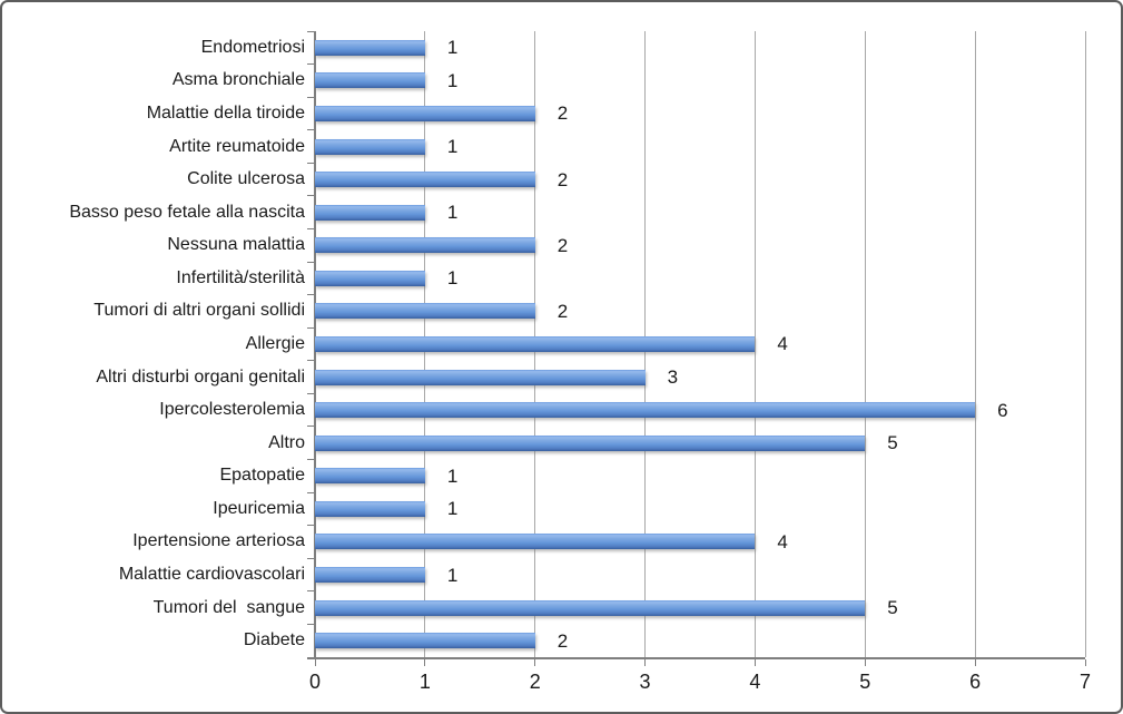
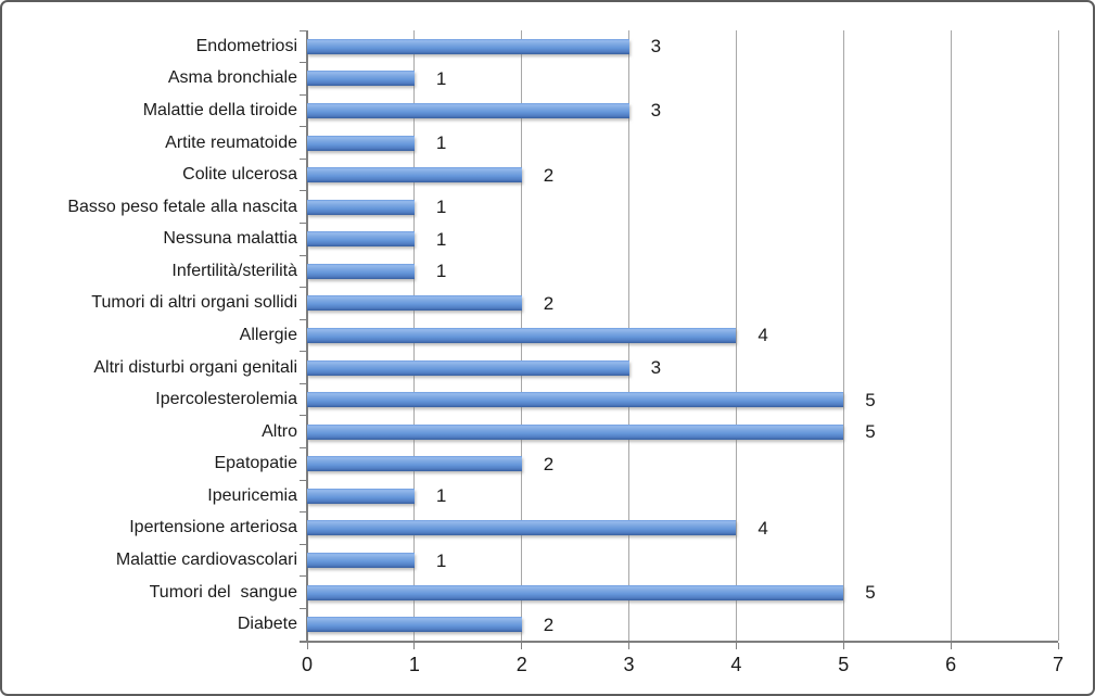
Endometriosi: 1 -> 3
Malattie della tiroide: 2 -> 3
Nessuna malattia: 2 -> 1
Ipercolesterolemia: 6 -> 5
Epatopatie: 1 -> 2
